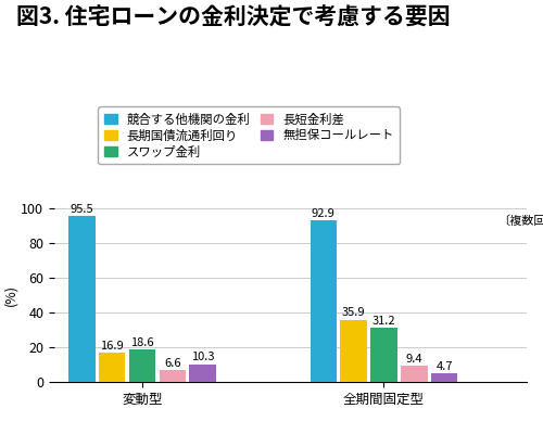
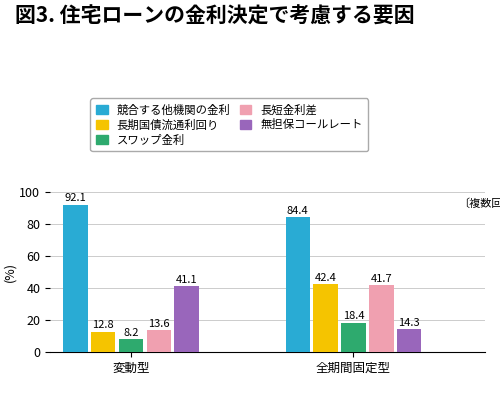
競合する他機関の金利/変動型: 95.5 -> 92.1
長期国債流通利回り/変動型: 16.9 -> 12.8
スワップ金利/変動型: 18.6 -> 8.2
長短金利差/変動型: 6.6 -> 13.6
無担保コールレート/変動型: 10.3 -> 41.1
競合する他機関の金利/全期間固定型: 92.9 -> 84.4
長期国債流通利回り/全期間固定型: 35.9 -> 42.4
スワップ金利/全期間固定型: 31.2 -> 18.4
長短金利差/全期間固定型: 9.4 -> 41.7
無担保コールレート/全期間固定型: 4.7 -> 14.3
